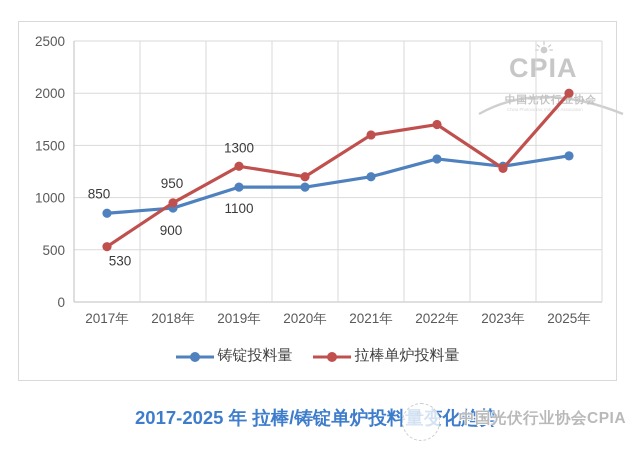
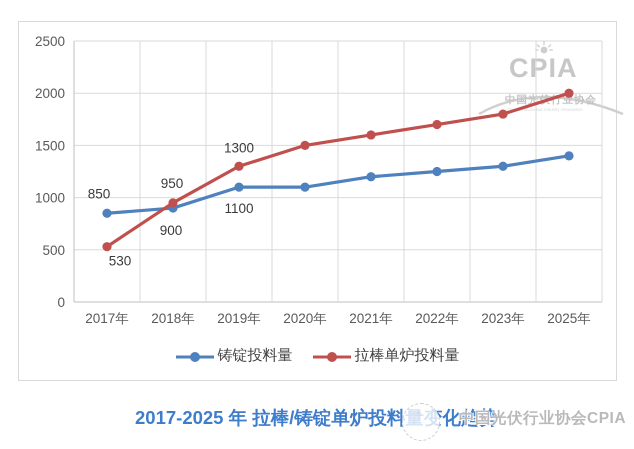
拉棒单炉投料量/2020年: 1200 -> 1500
铸锭投料量/2022年: 1370 -> 1250
拉棒单炉投料量/2023年: 1280 -> 1800
